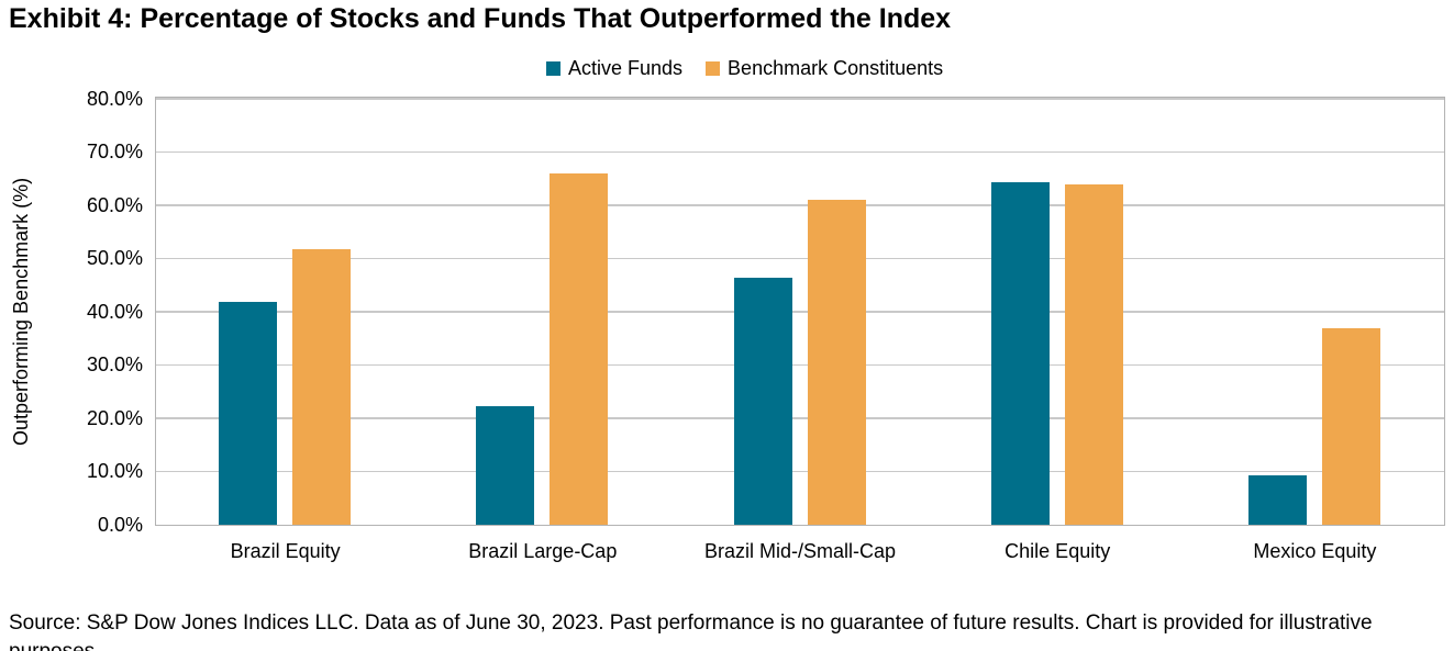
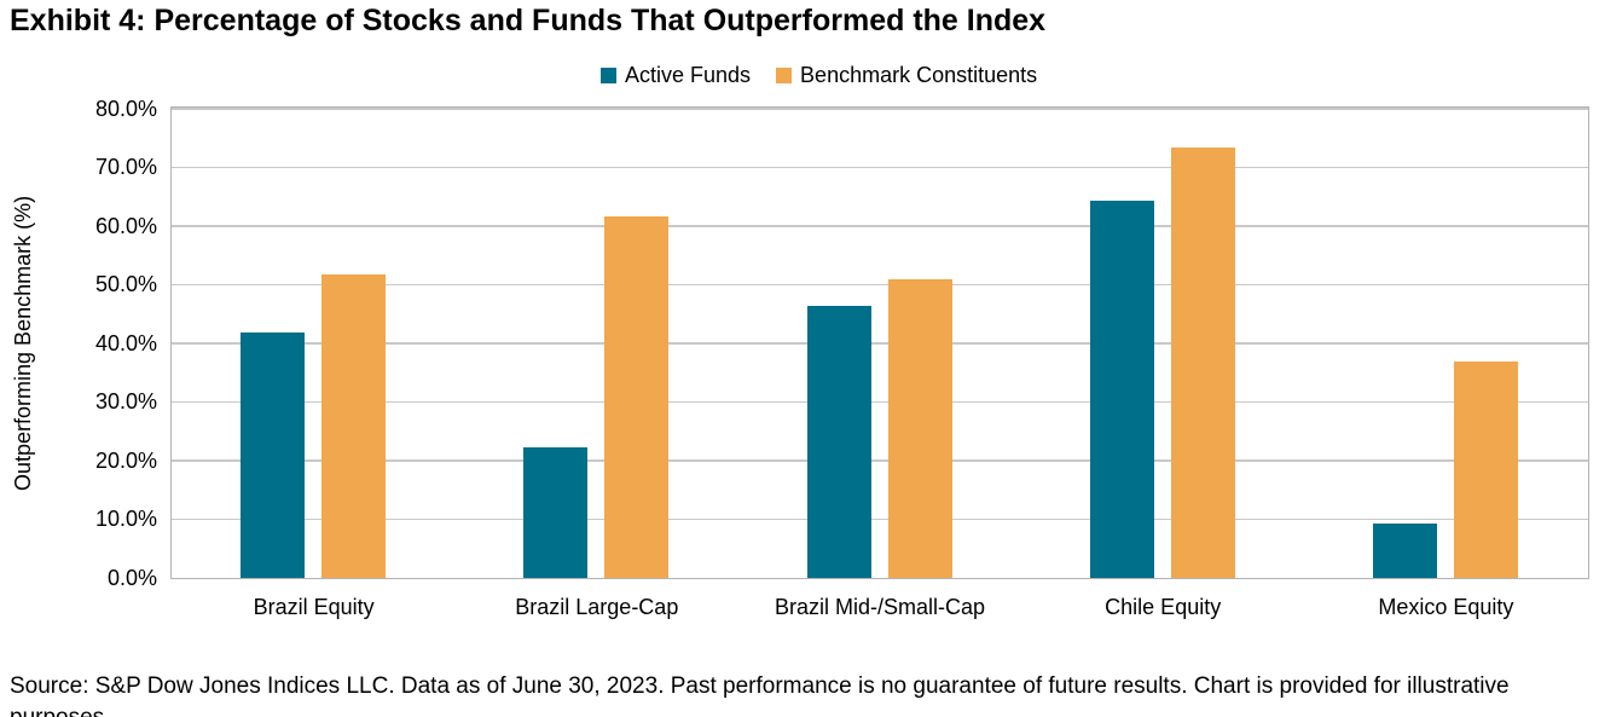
Benchmark Constituents/Brazil Large-Cap: 66% -> 62%
Benchmark Constituents/Brazil Mid-/Small-Cap: 61% -> 51%
Benchmark Constituents/Chile Equity: 64% -> 74%
